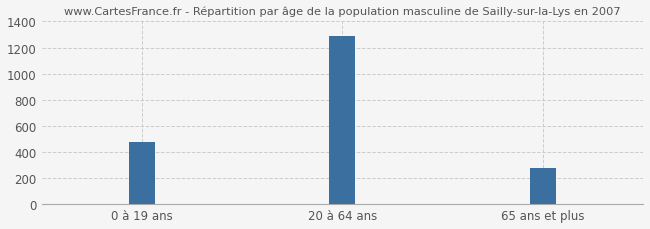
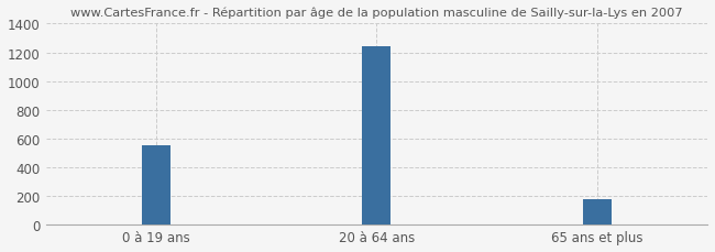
0 à 19 ans: 480 -> 560
20 à 64 ans: 1290 -> 1240
65 ans et plus: 280 -> 180
